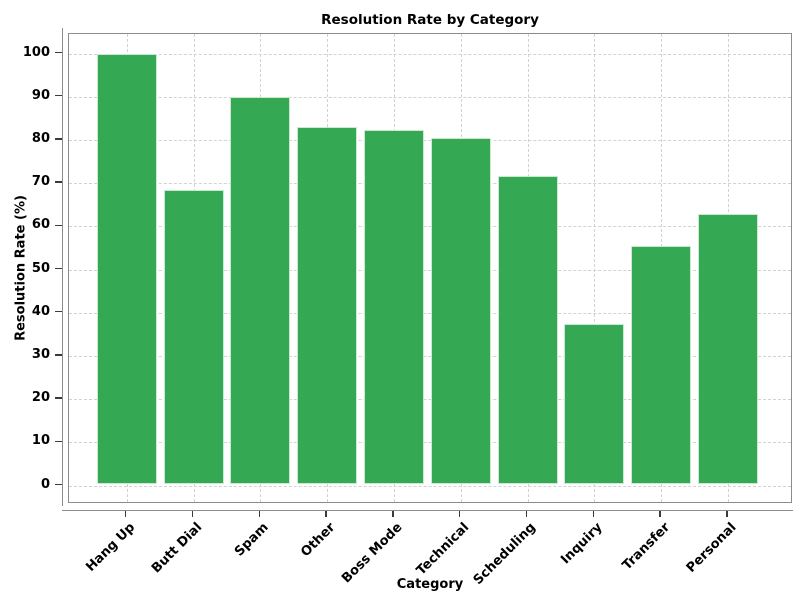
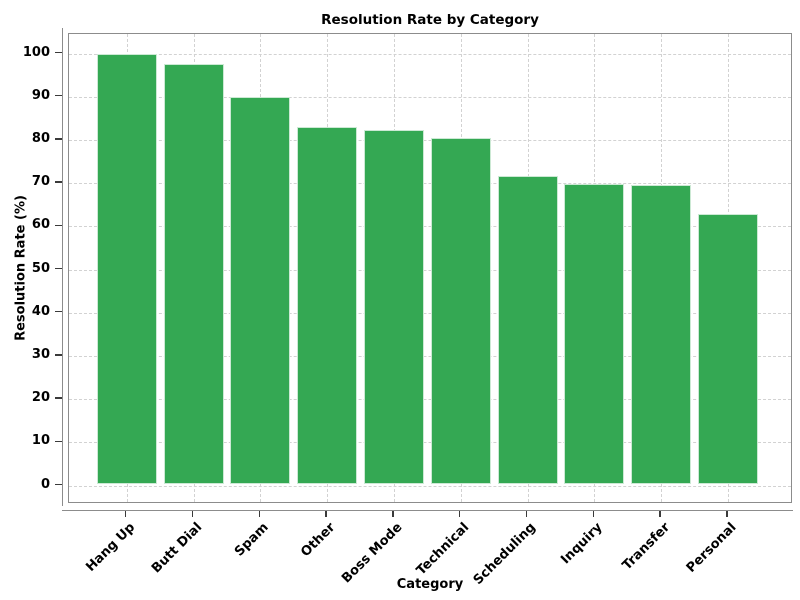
Butt Dial: 68 -> 97
Inquiry: 37 -> 69
Transfer: 55 -> 69
